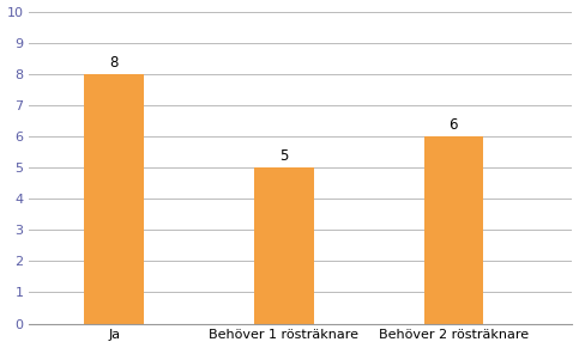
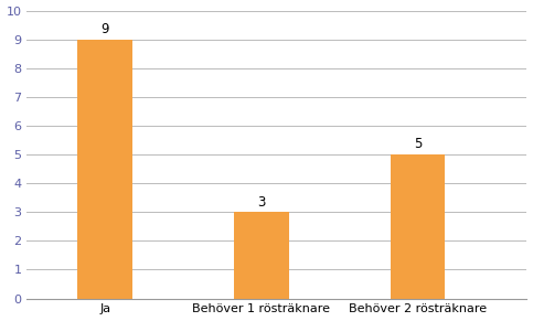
Ja: 8 -> 9
Behöver 1 rösträknare: 5 -> 3
Behöver 2 rösträknare: 6 -> 5
